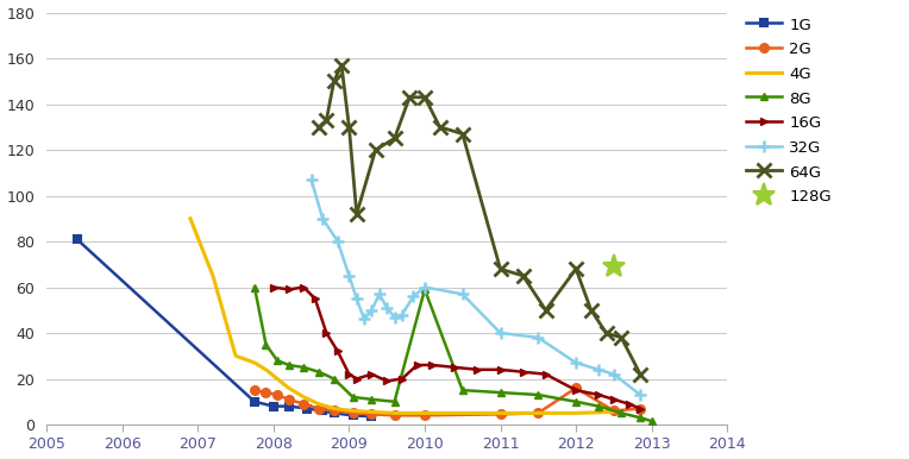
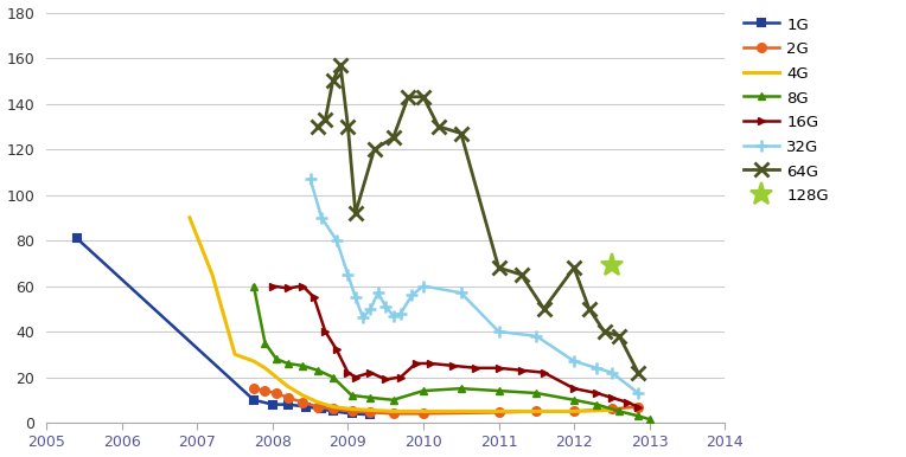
8G/2010: 59 -> 14
2G/2012: 16 -> 5
